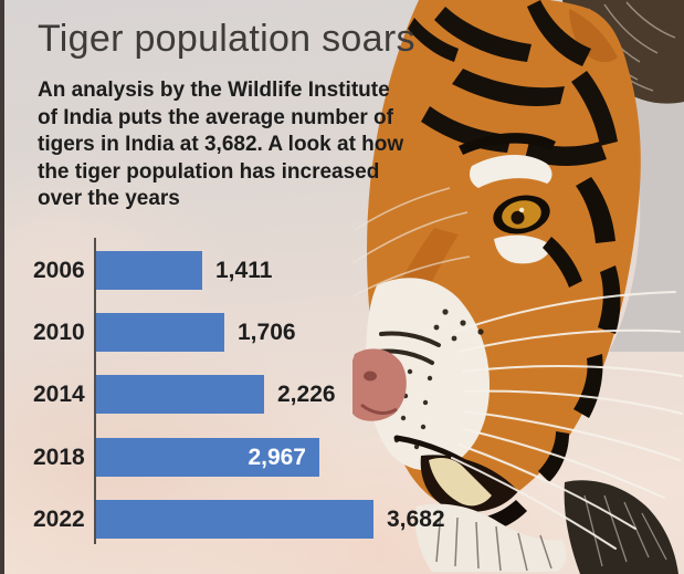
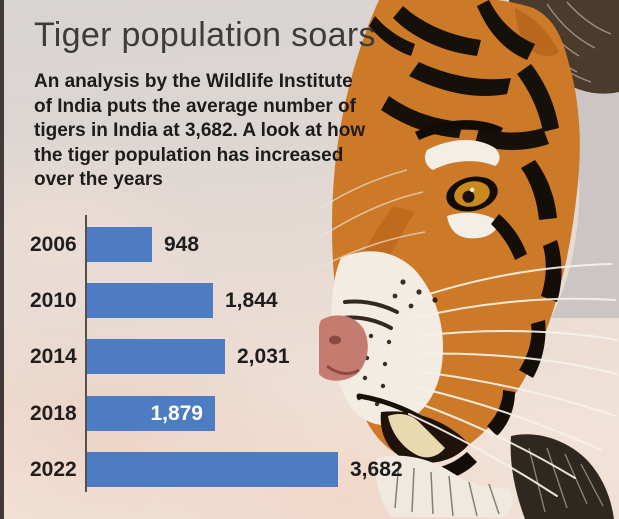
2006: 1,411 -> 948
2010: 1,706 -> 1,844
2014: 2,226 -> 2,031
2018: 2,967 -> 1,879
